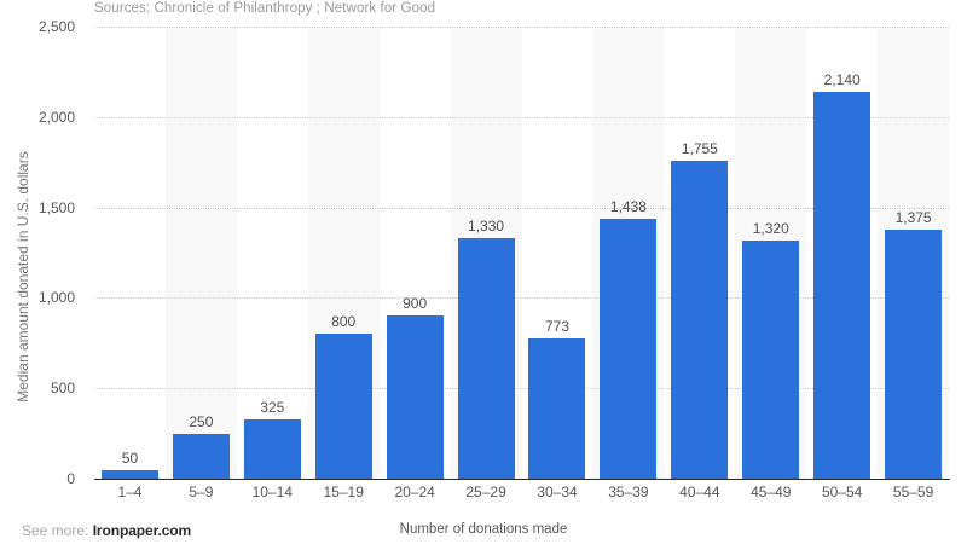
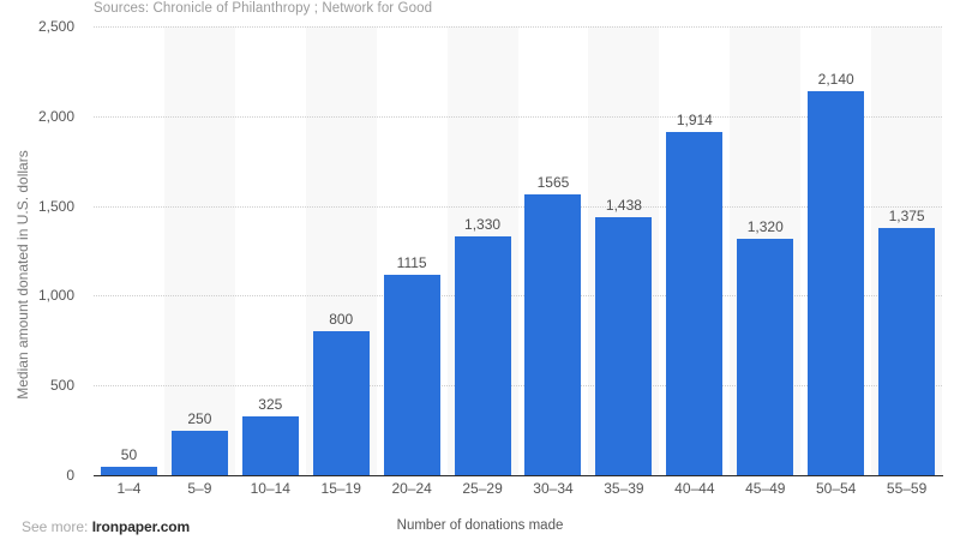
20–24: 900 -> 1115
30–34: 773 -> 1565
40–44: 1,755 -> 1,914
